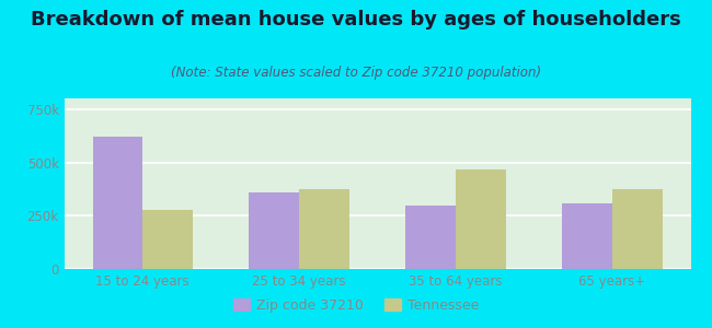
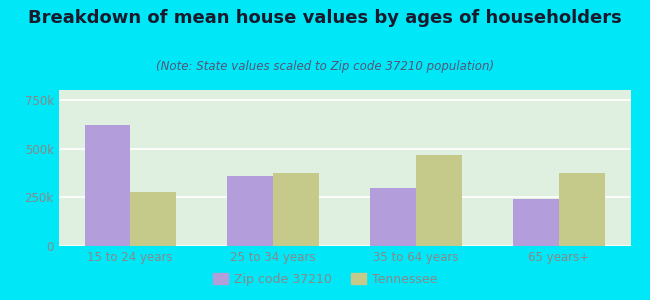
Zip code 37210/65 years+: 310k -> 240k
